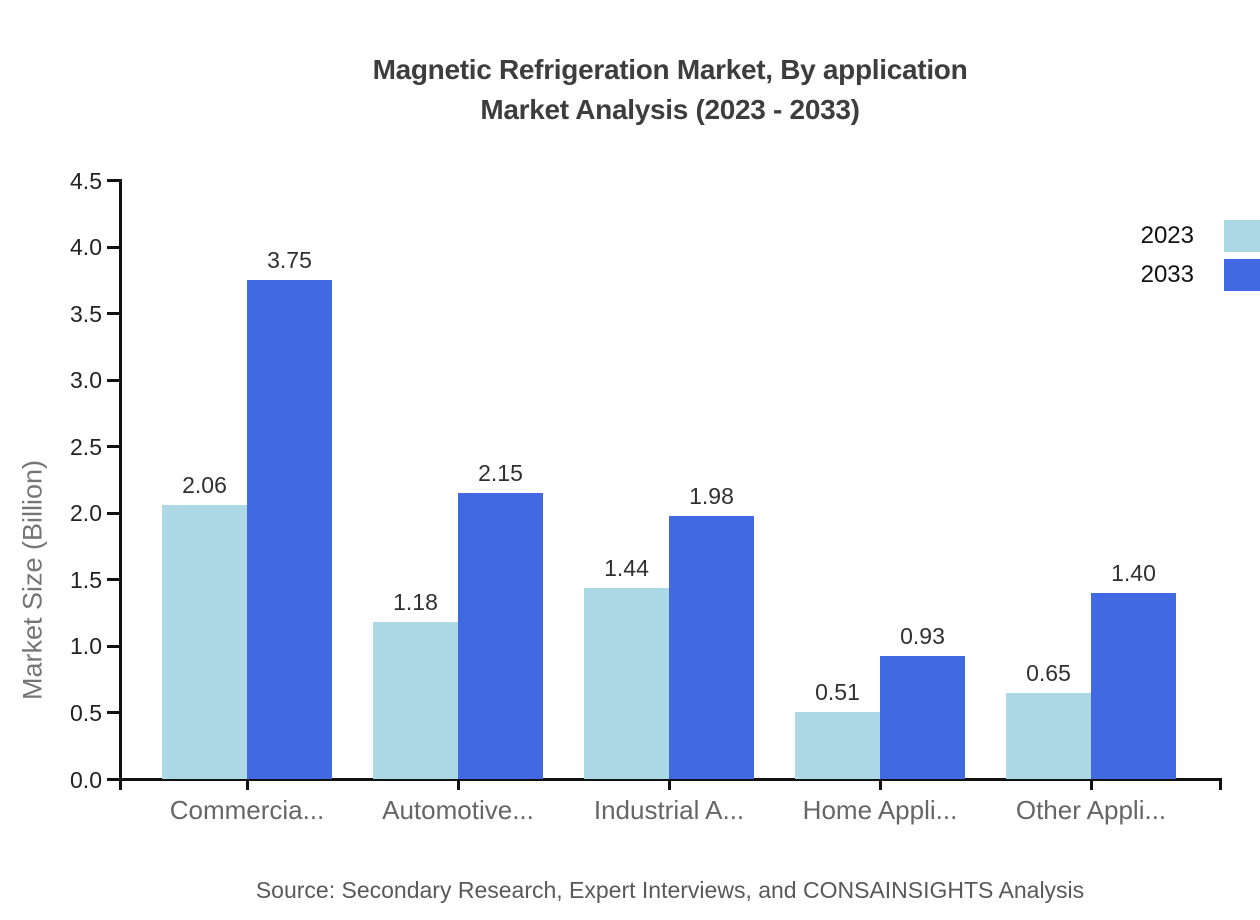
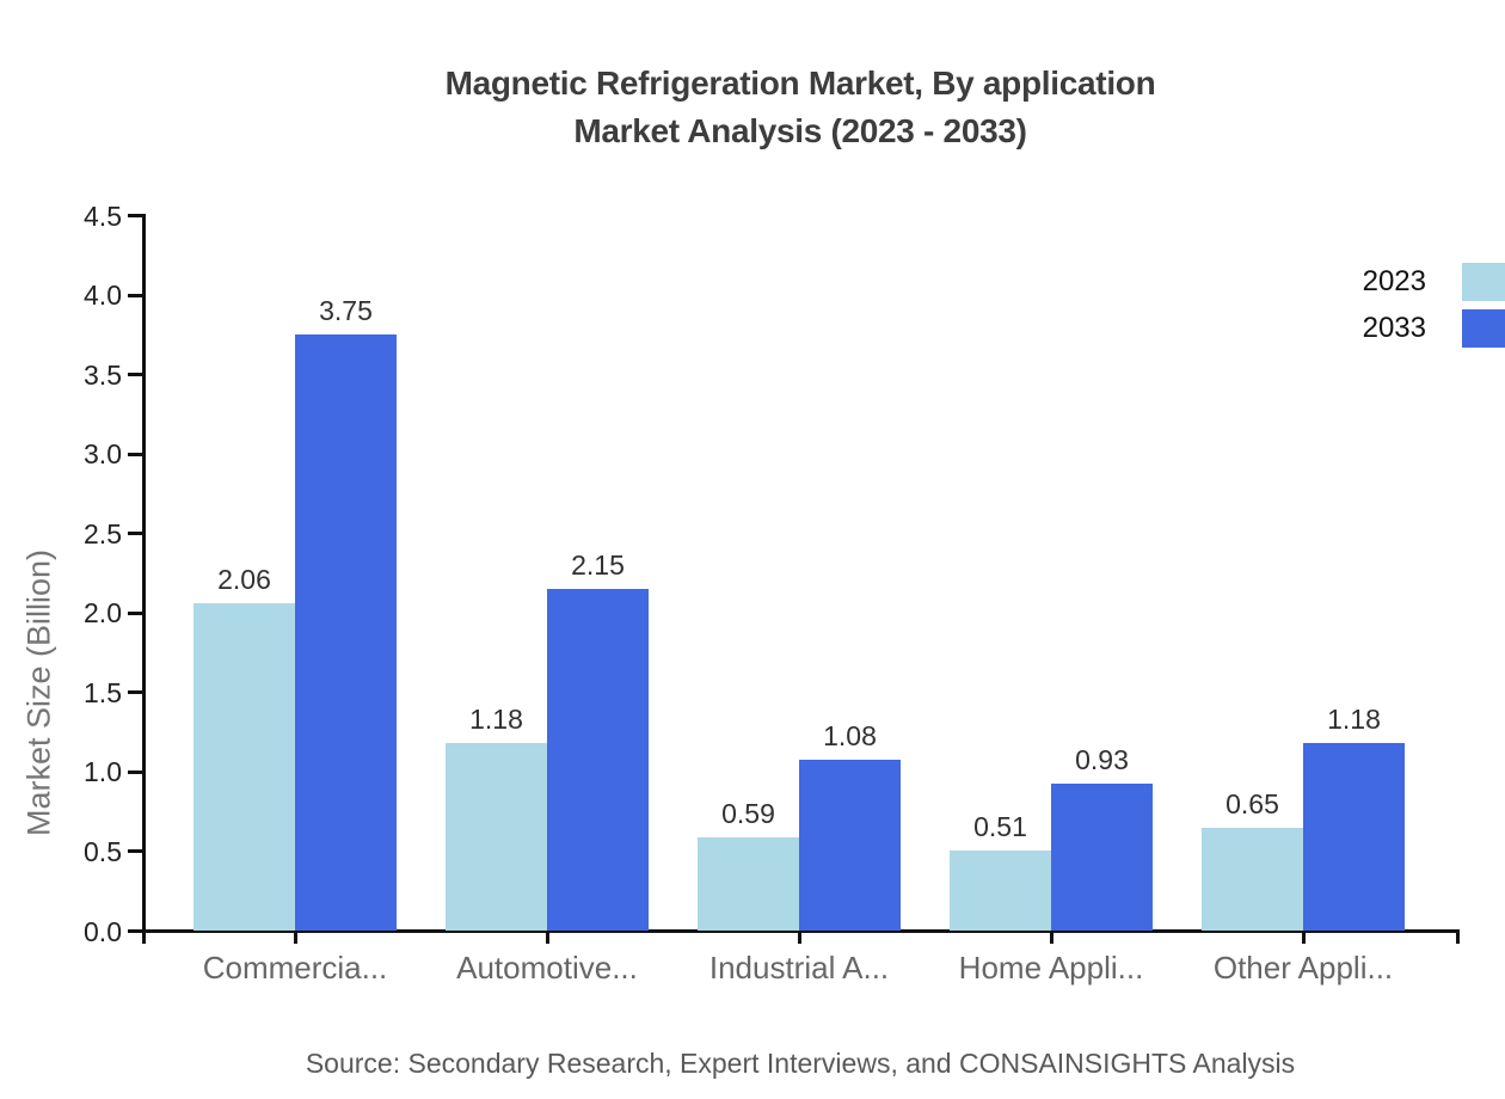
2023/Industrial A...: 1.44 -> 0.59
2033/Industrial A...: 1.98 -> 1.08
2033/Other Appli...: 1.40 -> 1.18
